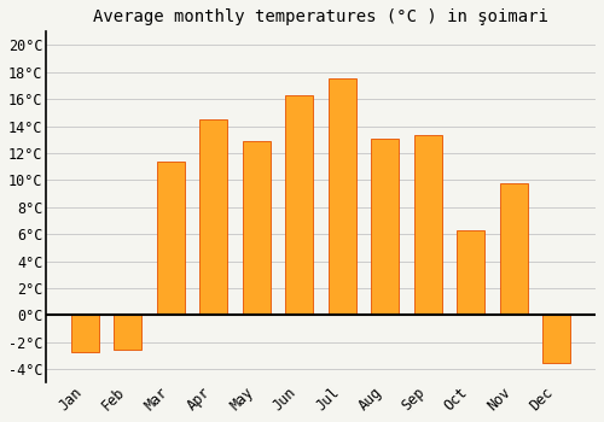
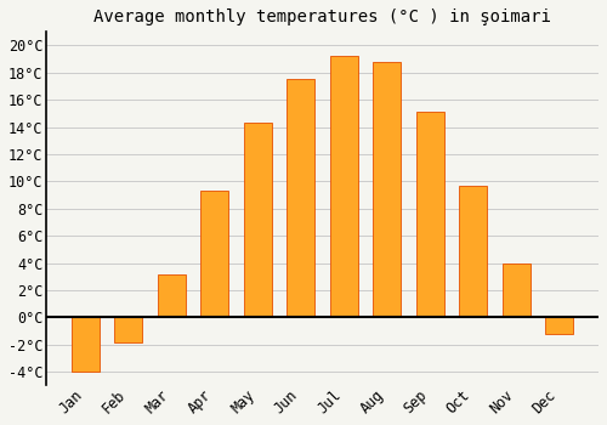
Jan: -2.7°C -> -4.0°C
Feb: -2.6°C -> -1.8°C
Mar: 11.4°C -> 3.2°C
Apr: 14.5°C -> 9.3°C
May: 12.9°C -> 14.3°C
Jun: 16.3°C -> 17.5°C
Jul: 17.5°C -> 19.2°C
Aug: 13.1°C -> 18.8°C
Sep: 13.3°C -> 15.1°C
Oct: 6.3°C -> 9.7°C
Nov: 9.8°C -> 4.0°C
Dec: -3.5°C -> -1.2°C
